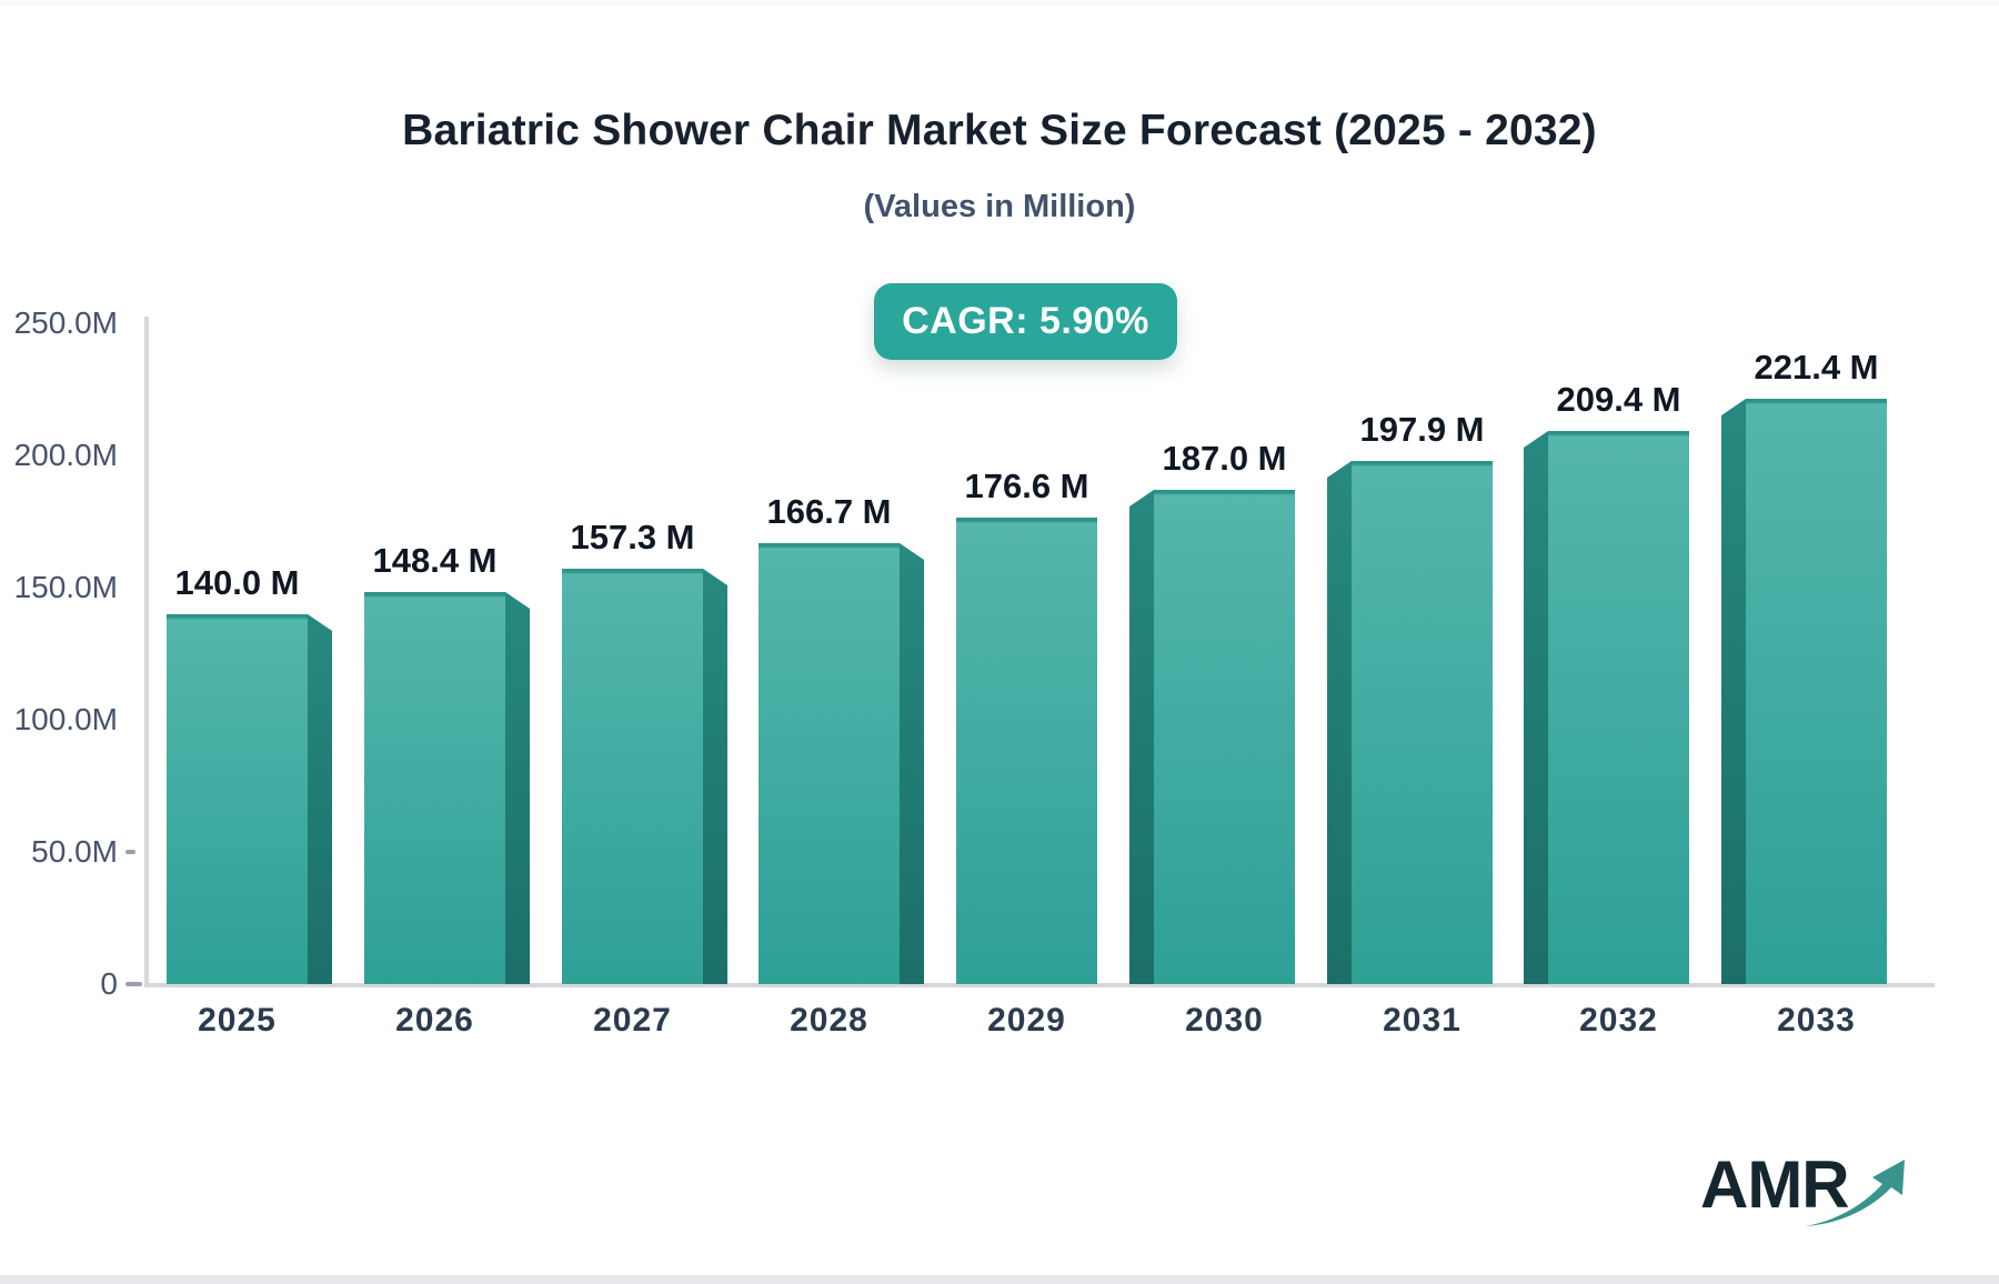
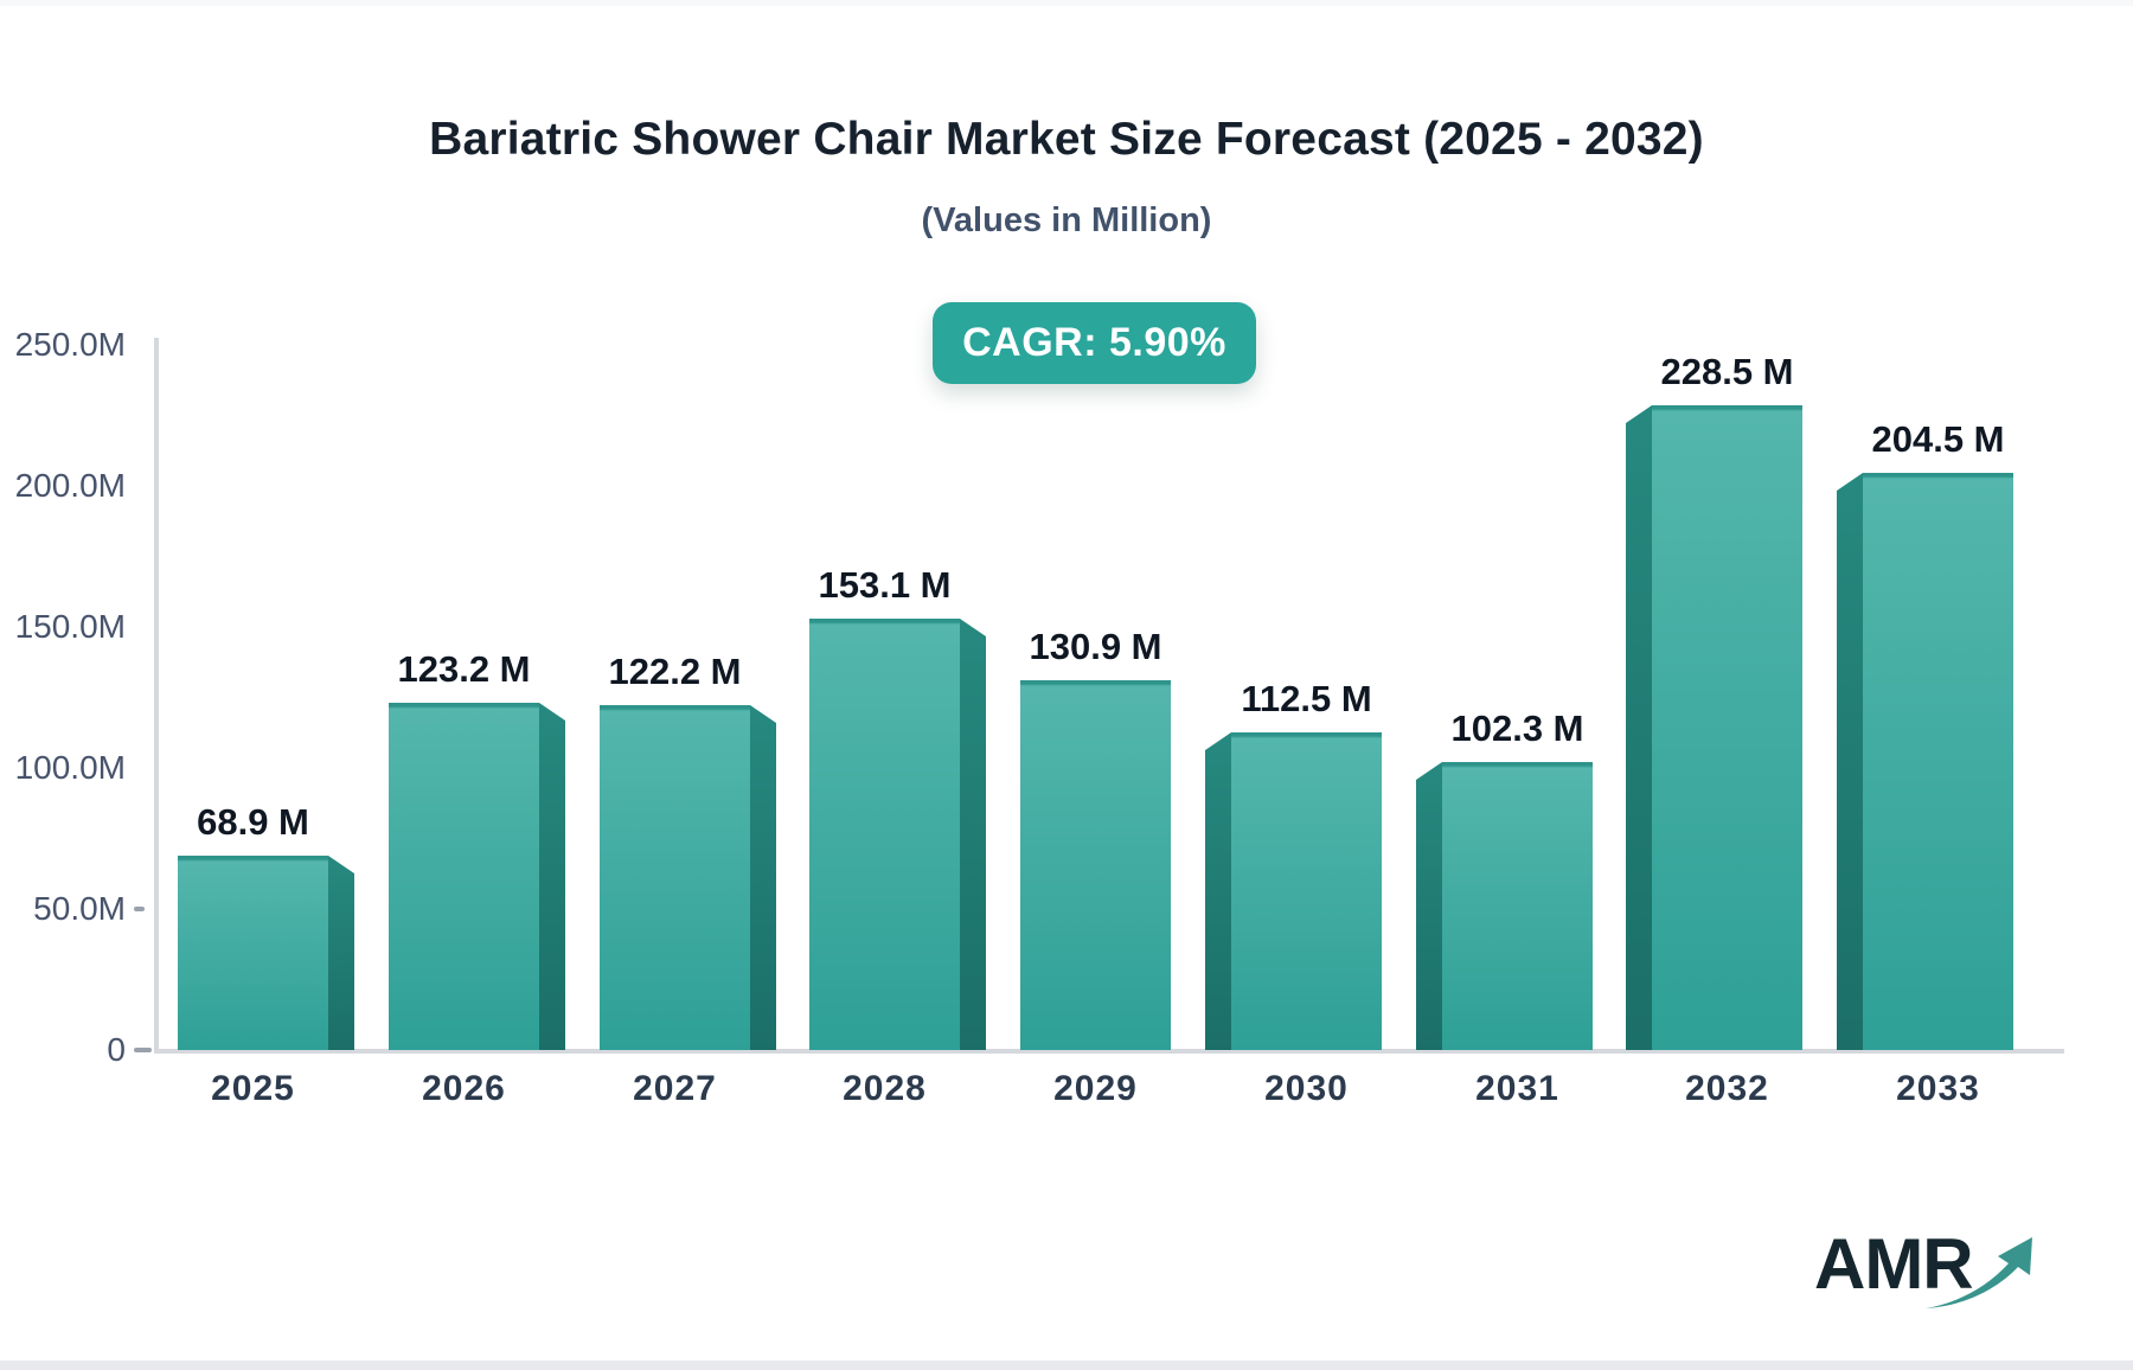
2025: 140.0 -> 68.9
2026: 148.4 -> 123.2
2027: 157.3 -> 122.2
2028: 166.7 -> 153.1
2029: 176.6 -> 130.9
2030: 187.0 -> 112.5
2031: 197.9 -> 102.3
2032: 209.4 -> 228.5
2033: 221.4 -> 204.5
